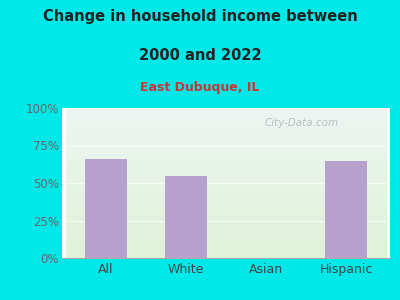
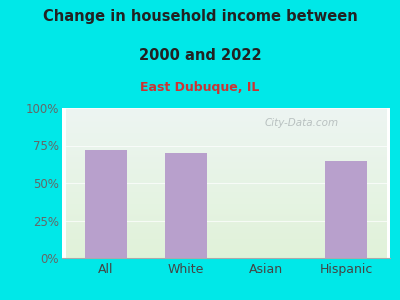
All: 66% -> 72%
White: 55% -> 70%
